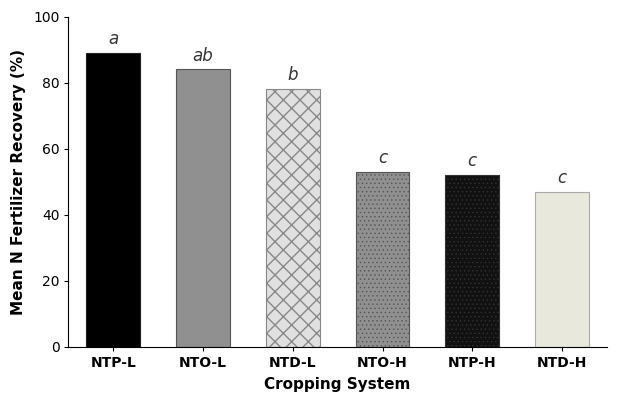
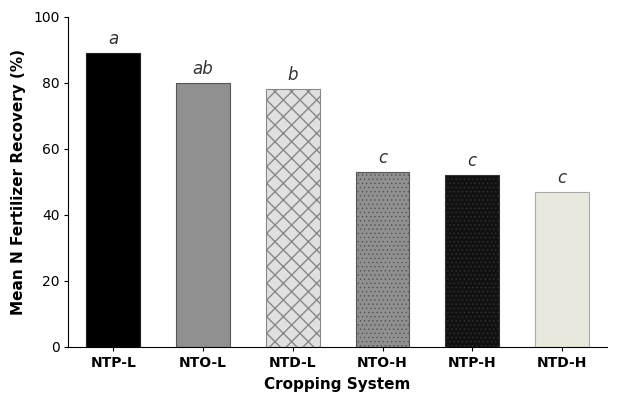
NTO-L: 84 -> 80
